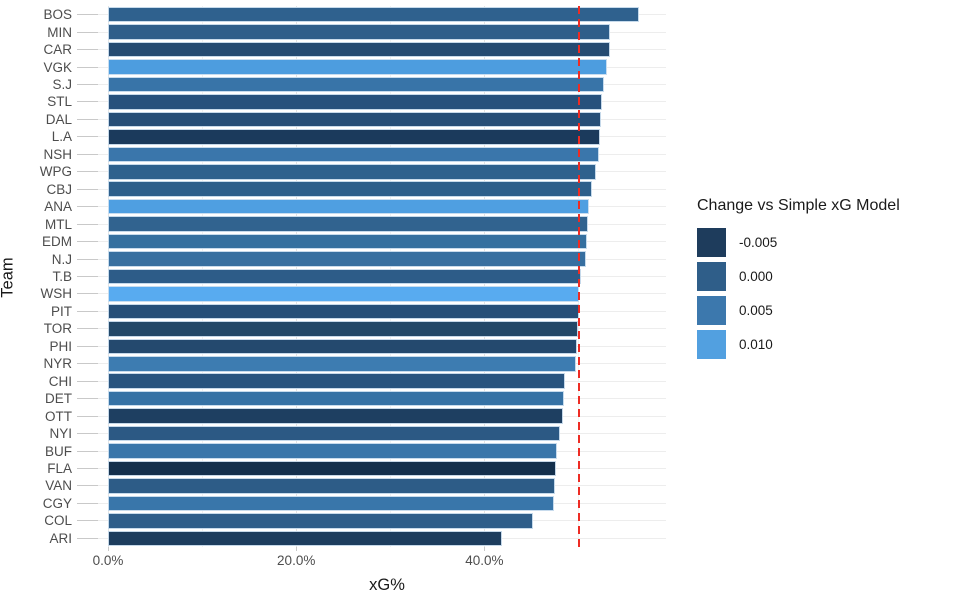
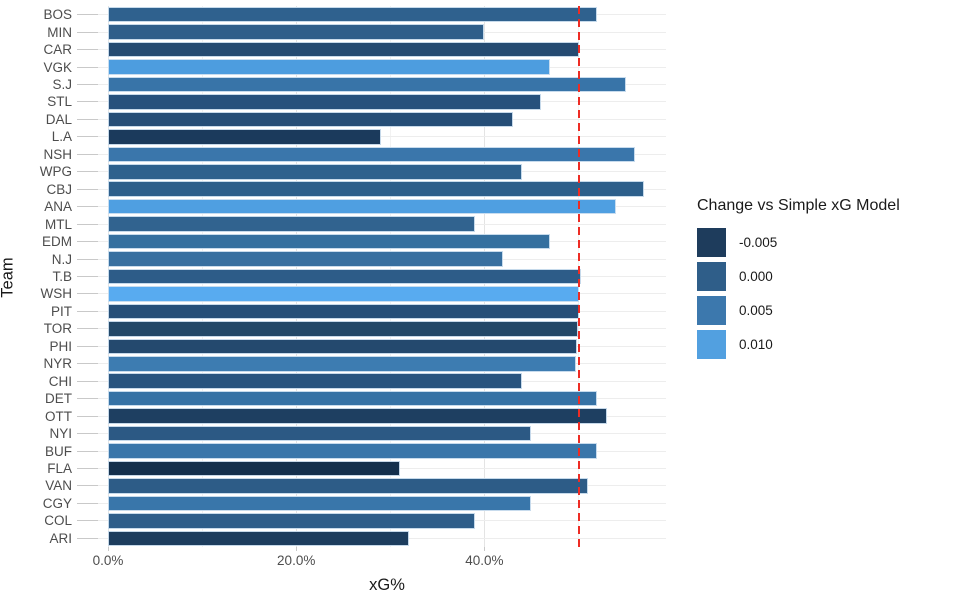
BOS: 56% -> 52%
MIN: 53% -> 40%
CAR: 53% -> 50%
VGK: 53% -> 47%
S.J: 53% -> 55%
STL: 52% -> 46%
DAL: 52% -> 43%
L.A: 52% -> 29%
NSH: 52% -> 56%
WPG: 52% -> 44%
CBJ: 51% -> 57%
ANA: 51% -> 54%
MTL: 51% -> 39%
EDM: 51% -> 47%
N.J: 51% -> 42%
CHI: 49% -> 44%
DET: 48% -> 52%
OTT: 48% -> 53%
NYI: 48% -> 45%
BUF: 48% -> 52%
FLA: 48% -> 31%
VAN: 48% -> 51%
CGY: 47% -> 45%
COL: 45% -> 39%
ARI: 42% -> 32%
